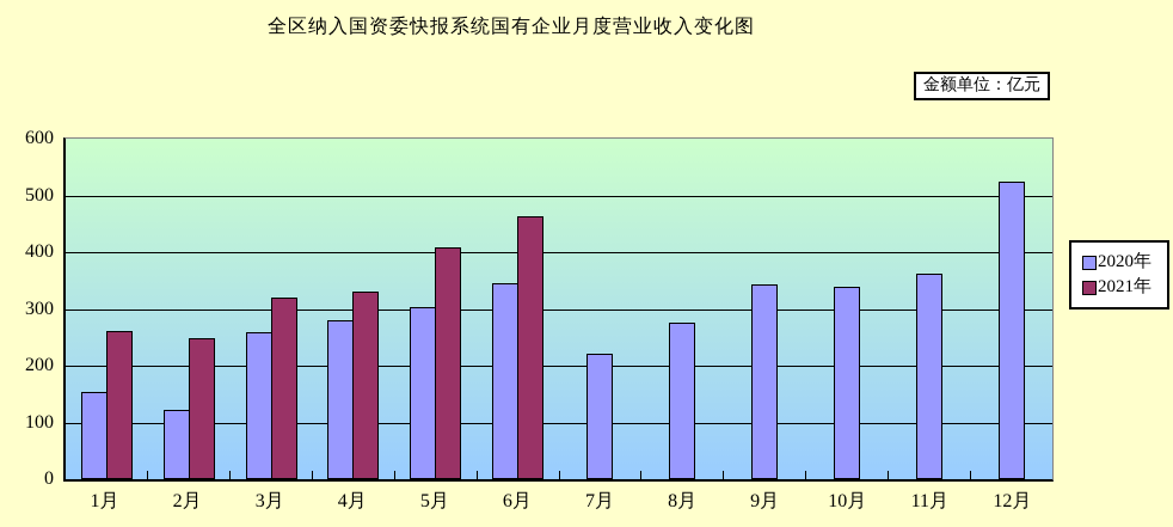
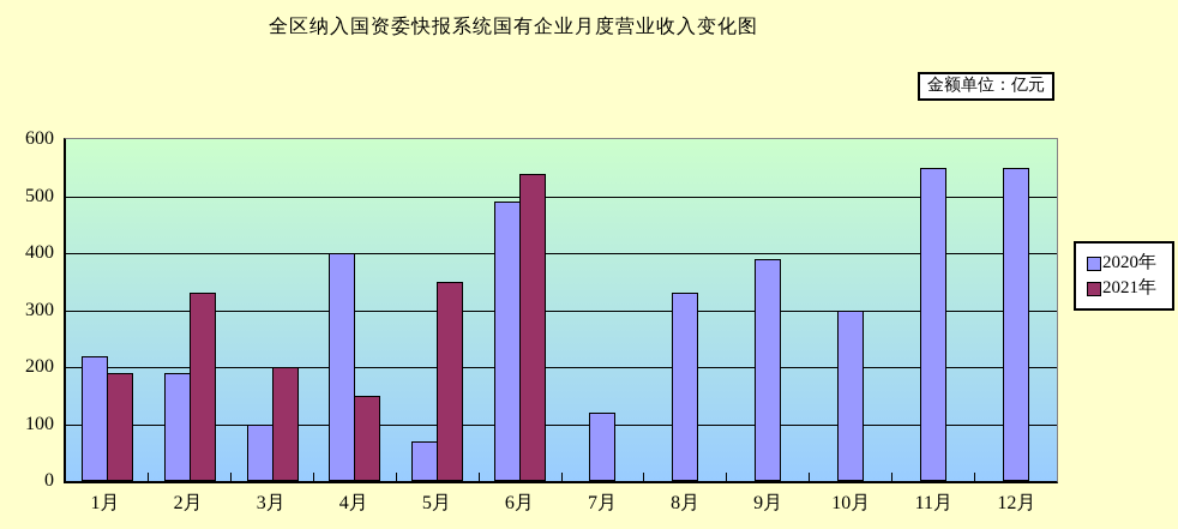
2020年/1月: 150 -> 220
2021年/1月: 260 -> 190
2020年/2月: 120 -> 190
2021年/2月: 250 -> 330
2020年/3月: 260 -> 100
2021年/3月: 320 -> 200
2020年/4月: 280 -> 400
2021年/4月: 330 -> 150
2020年/5月: 300 -> 70
2021年/5月: 410 -> 350
2020年/6月: 350 -> 490
2021年/6月: 460 -> 540
2020年/7月: 220 -> 120
2020年/8月: 280 -> 330
2020年/9月: 340 -> 390
2020年/10月: 340 -> 300
2020年/11月: 360 -> 550
2020年/12月: 520 -> 550
